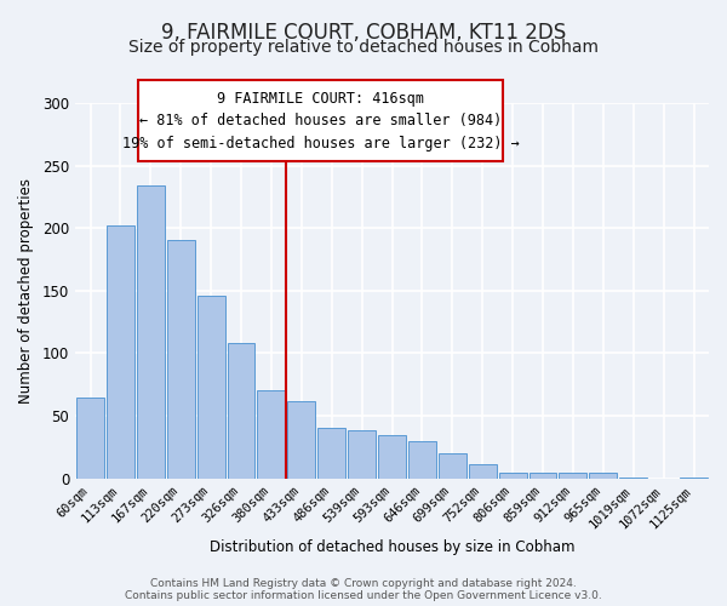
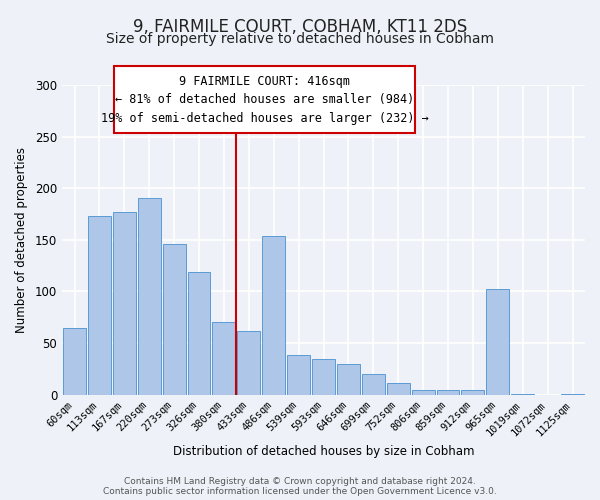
113sqm: 202 -> 173
167sqm: 234 -> 177
326sqm: 108 -> 119
486sqm: 40 -> 154
965sqm: 5 -> 102
